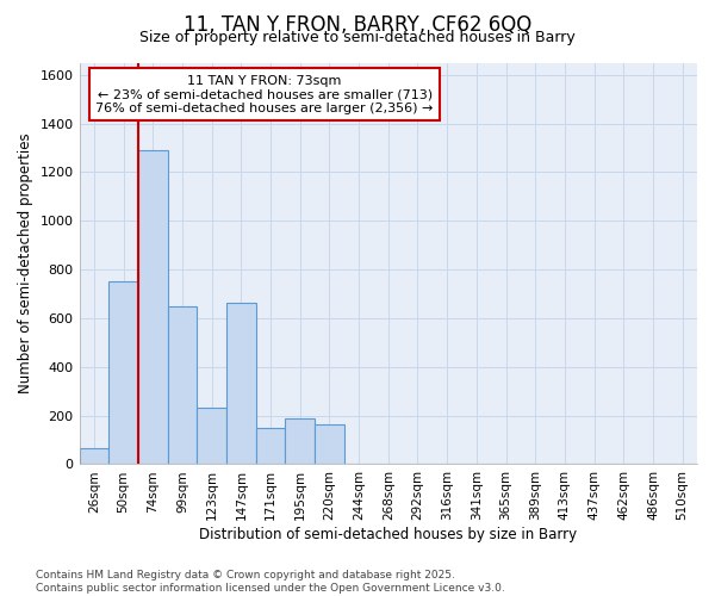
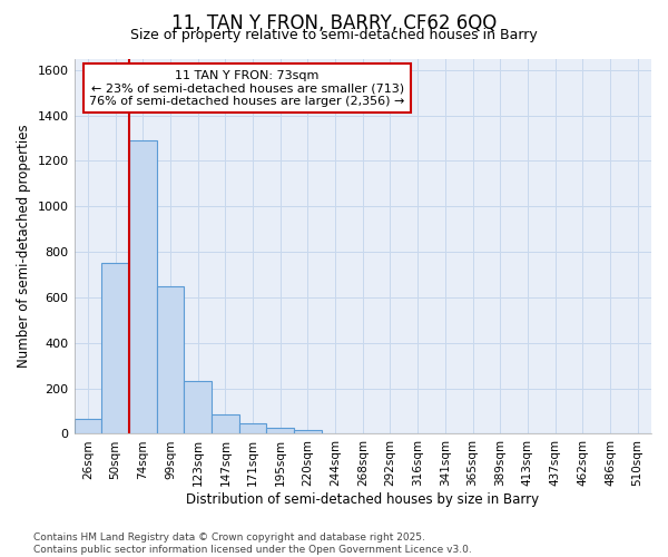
147sqm: 665 -> 85
171sqm: 150 -> 45
195sqm: 190 -> 25
220sqm: 165 -> 15
